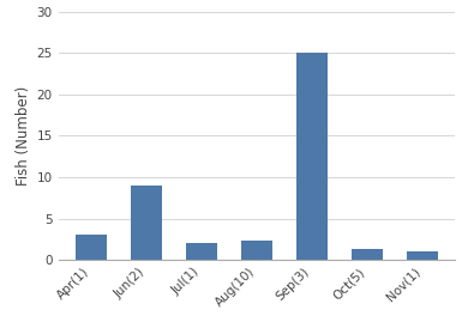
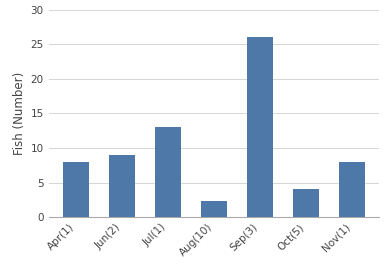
Apr(1): 3.0 -> 8.0
Jul(1): 2.0 -> 13.0
Sep(3): 25.0 -> 26.0
Oct(5): 1.3 -> 4.0
Nov(1): 1.0 -> 8.0
